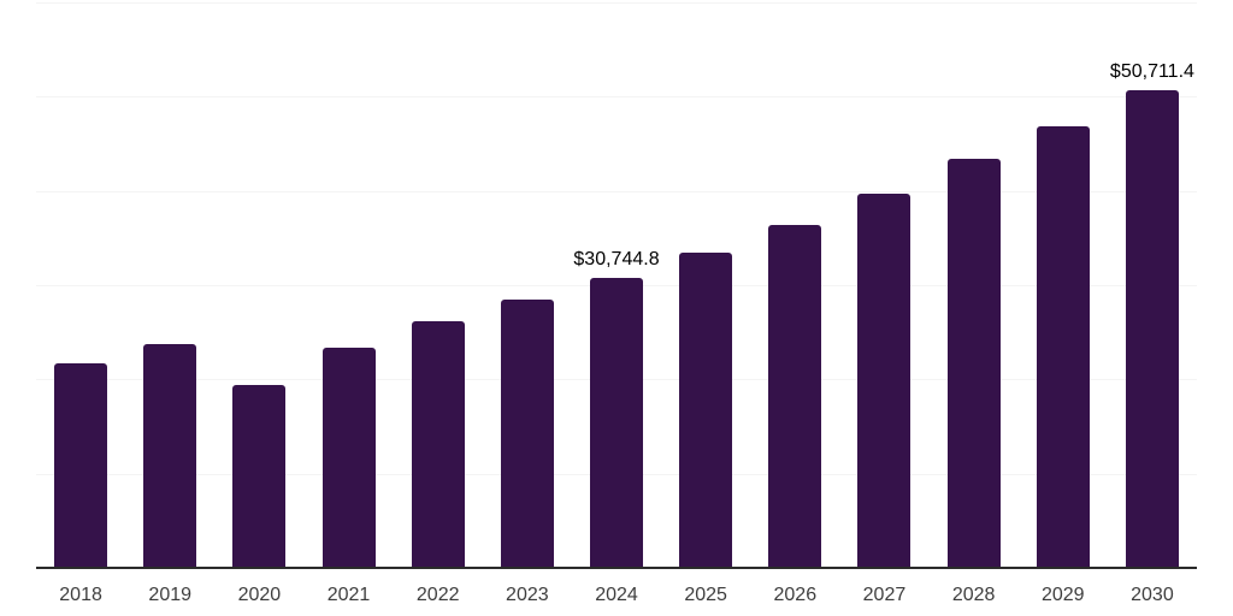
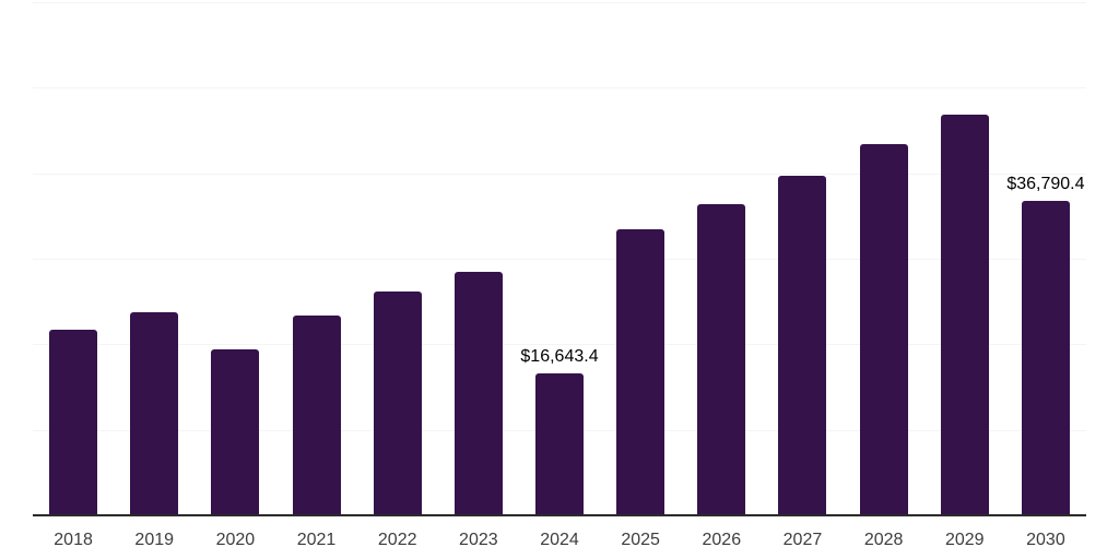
2024: $30,744.8 -> $16,643.4
2030: $50,711.4 -> $36,790.4
